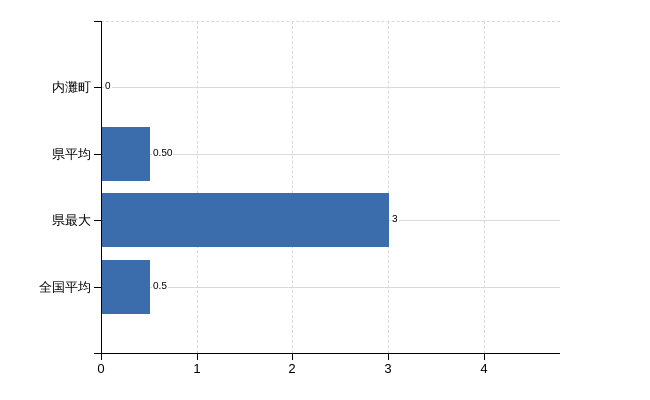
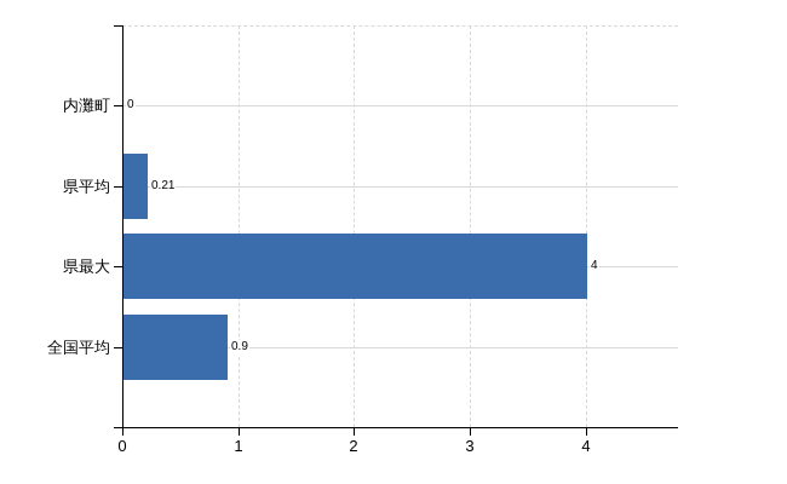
県平均: 0.50 -> 0.21
県最大: 3 -> 4
全国平均: 0.5 -> 0.9
